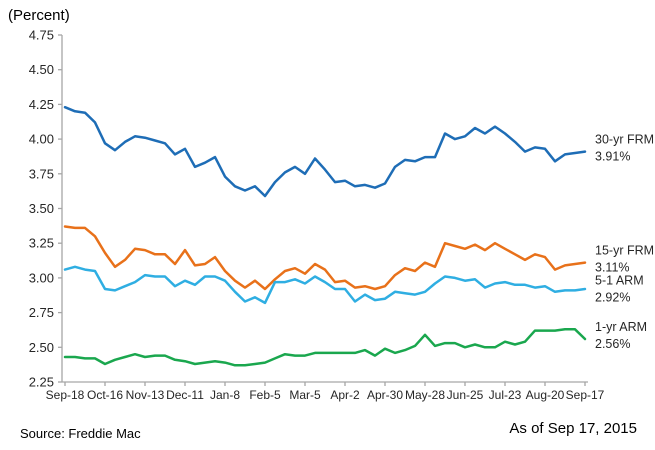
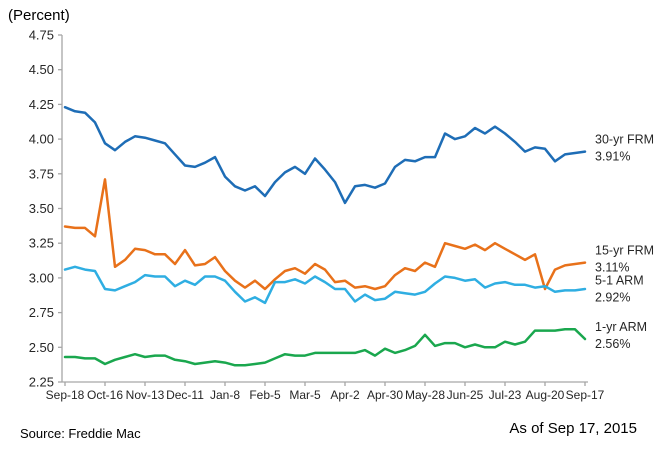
15-yr FRM/Oct-16: 3.18 -> 3.71
30-yr FRM/Dec-11: 3.93 -> 3.81
30-yr FRM/Apr-2: 3.70 -> 3.54
15-yr FRM/Aug-20: 3.15 -> 2.92
